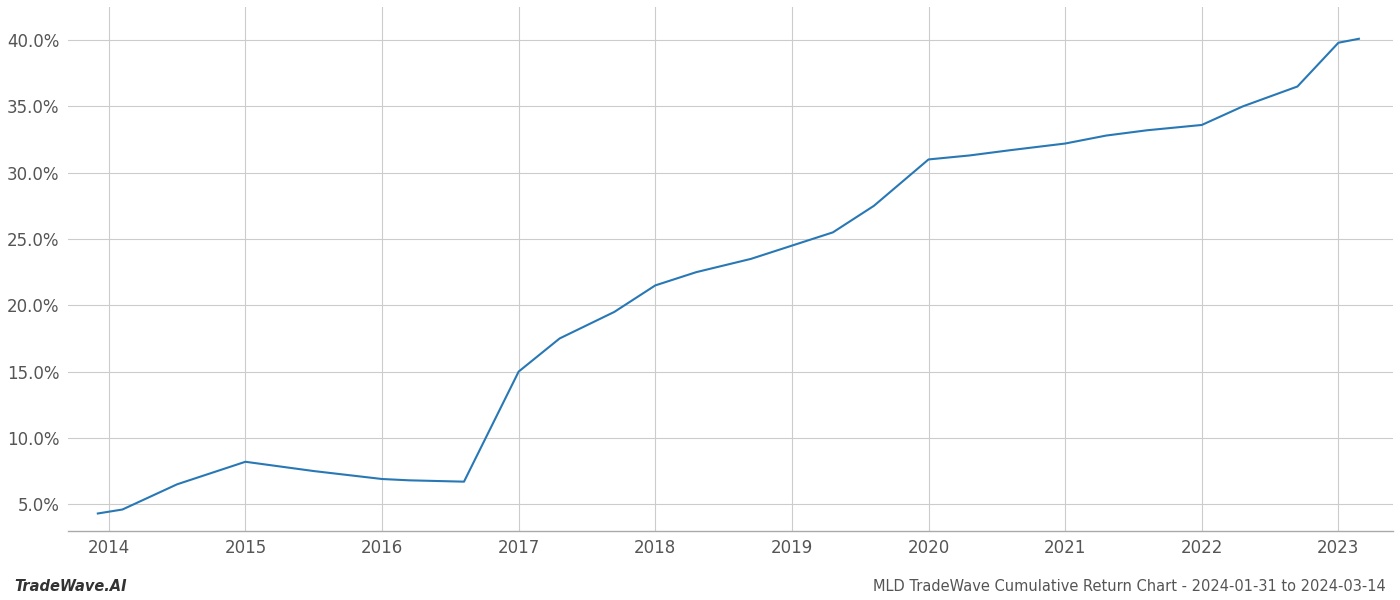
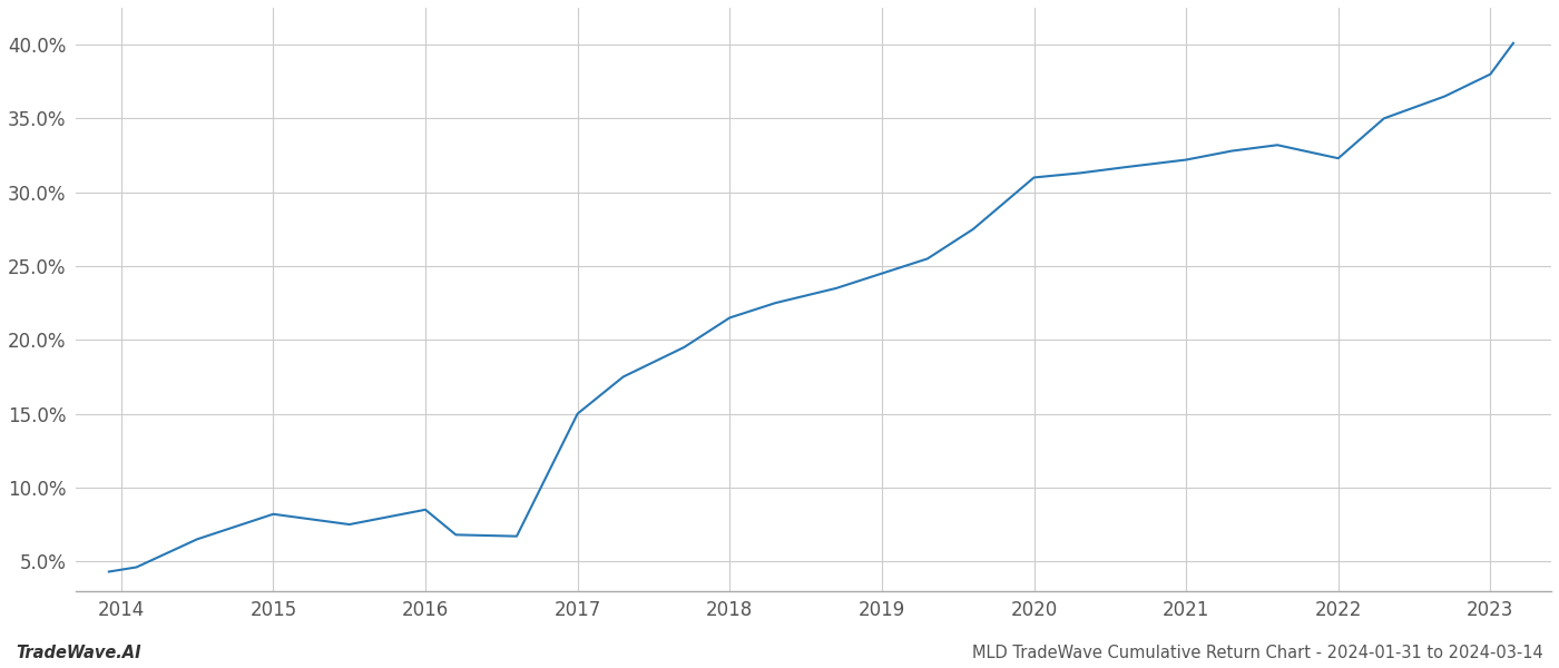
2016: 6.9% -> 8.5%
2022: 33.6% -> 32.3%
2023: 39.8% -> 38.0%
